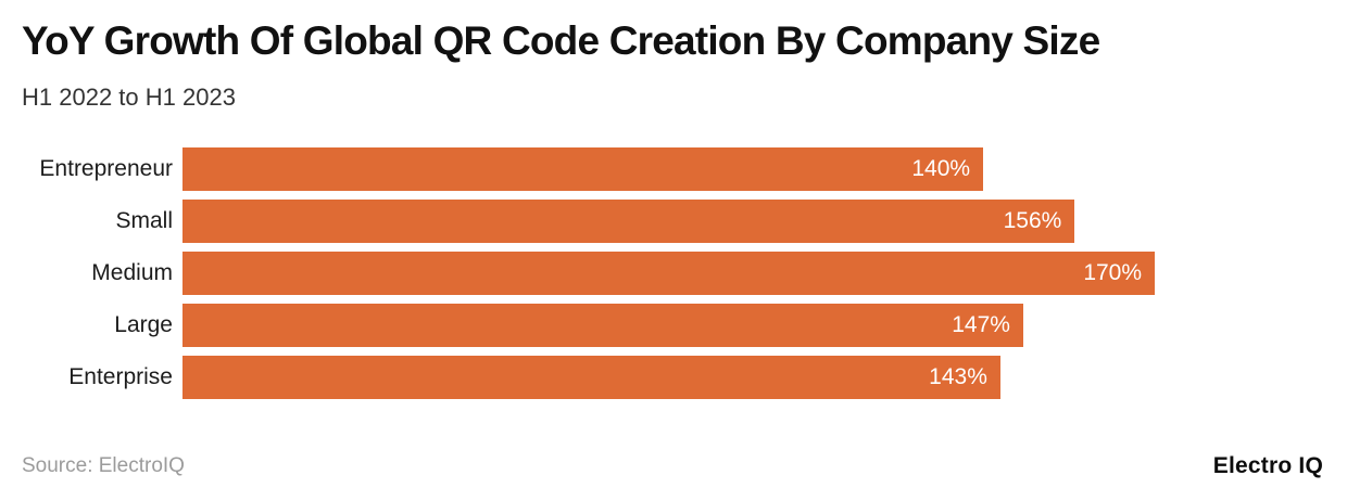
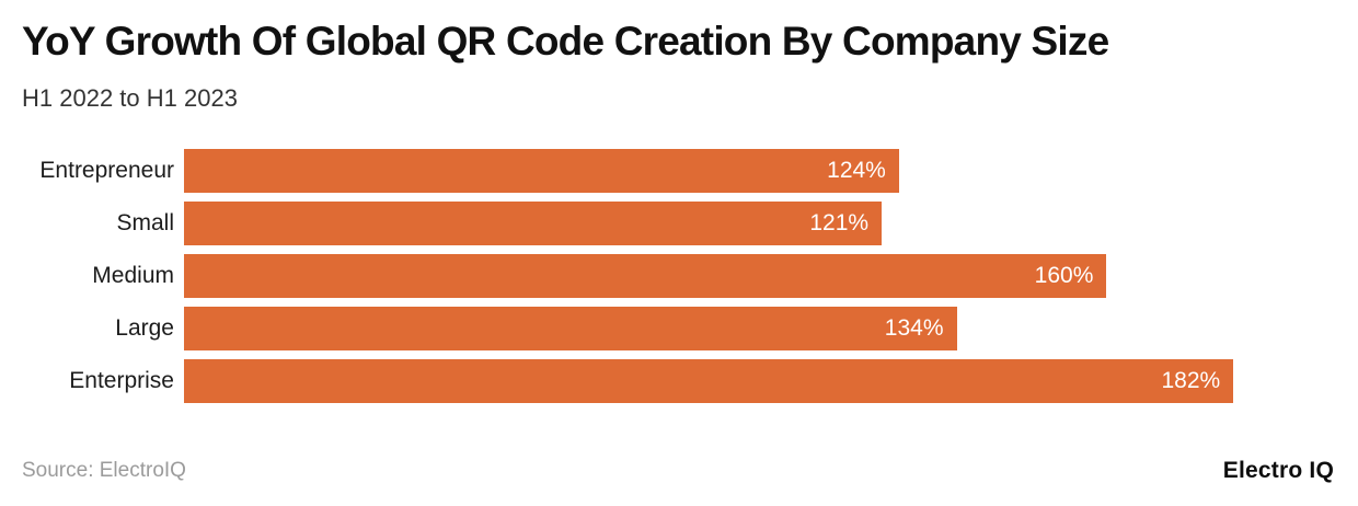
Entrepreneur: 140% -> 124%
Small: 156% -> 121%
Medium: 170% -> 160%
Large: 147% -> 134%
Enterprise: 143% -> 182%
